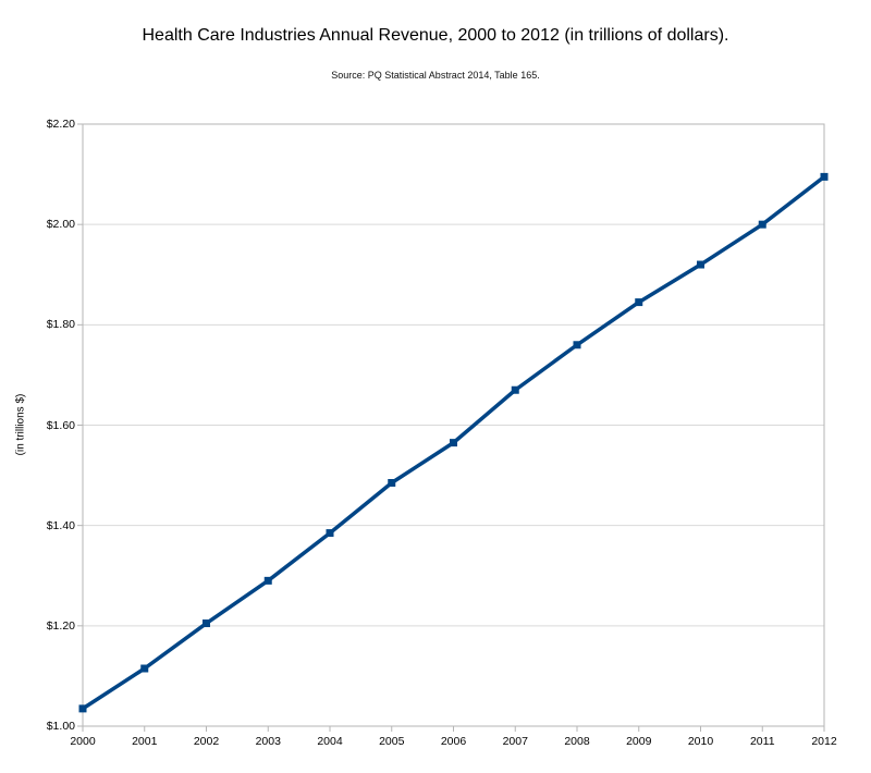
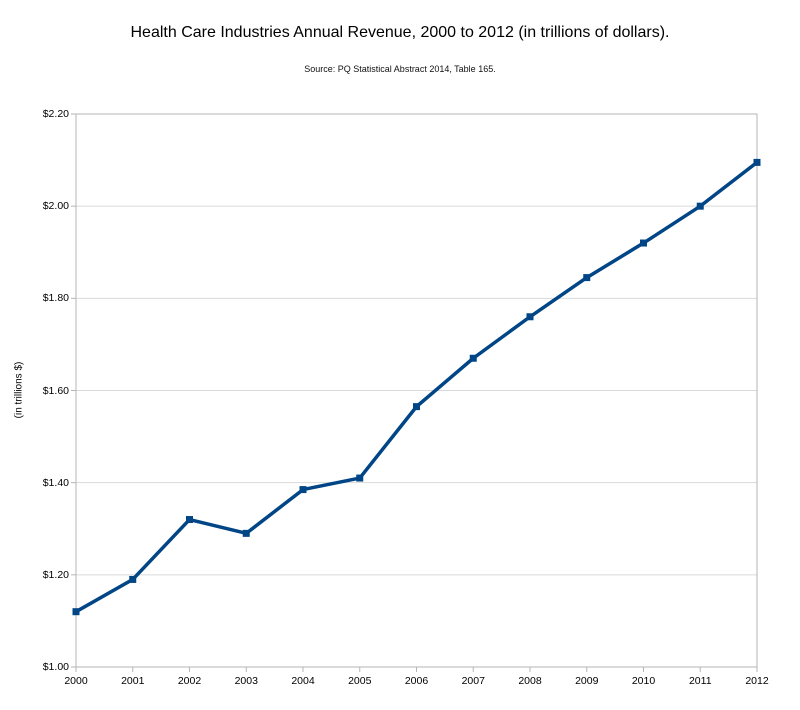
2000: $1.03 -> $1.12
2001: $1.11 -> $1.19
2002: $1.21 -> $1.32
2005: $1.49 -> $1.41
